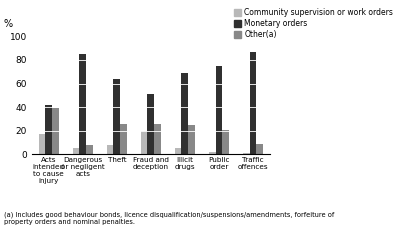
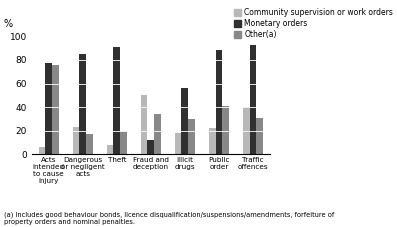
Community supervision or work orders/Acts intended to cause injury: 17 -> 6
Monetary orders/Acts intended to cause injury: 42 -> 77
Other(a)/Acts intended to cause injury: 39 -> 76
Community supervision or work orders/Dangerous or negligent acts: 5 -> 23
Other(a)/Dangerous or negligent acts: 8 -> 17
Monetary orders/Theft: 64 -> 91
Other(a)/Theft: 26 -> 20
Community supervision or work orders/Fraud and deception: 20 -> 50
Monetary orders/Fraud and deception: 51 -> 12
Other(a)/Fraud and deception: 26 -> 34
Community supervision or work orders/Illicit drugs: 5 -> 18
Monetary orders/Illicit drugs: 69 -> 56
Other(a)/Illicit drugs: 25 -> 30
Community supervision or work orders/Public order: 2 -> 22
Monetary orders/Public order: 75 -> 88
Other(a)/Public order: 21 -> 41
Community supervision or work orders/Traffic offences: 1 -> 40
Monetary orders/Traffic offences: 87 -> 93
Other(a)/Traffic offences: 9 -> 31
